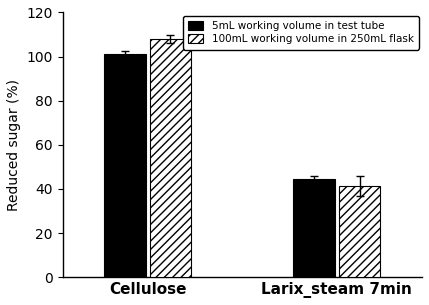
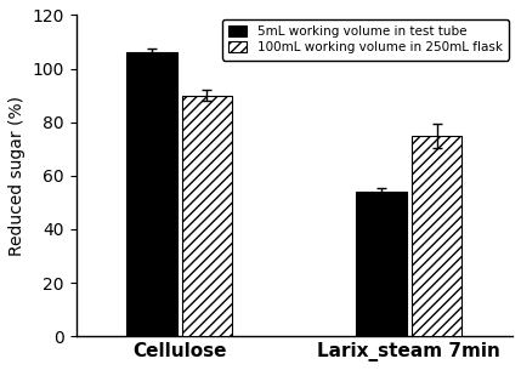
5mL working volume in test tube/Cellulose: 101.0 -> 106.0
100mL working volume in 250mL flask/Cellulose: 108.0 -> 90.0
5mL working volume in test tube/Larix_steam 7min: 44.5 -> 54.0
100mL working volume in 250mL flask/Larix_steam 7min: 41.5 -> 75.0
